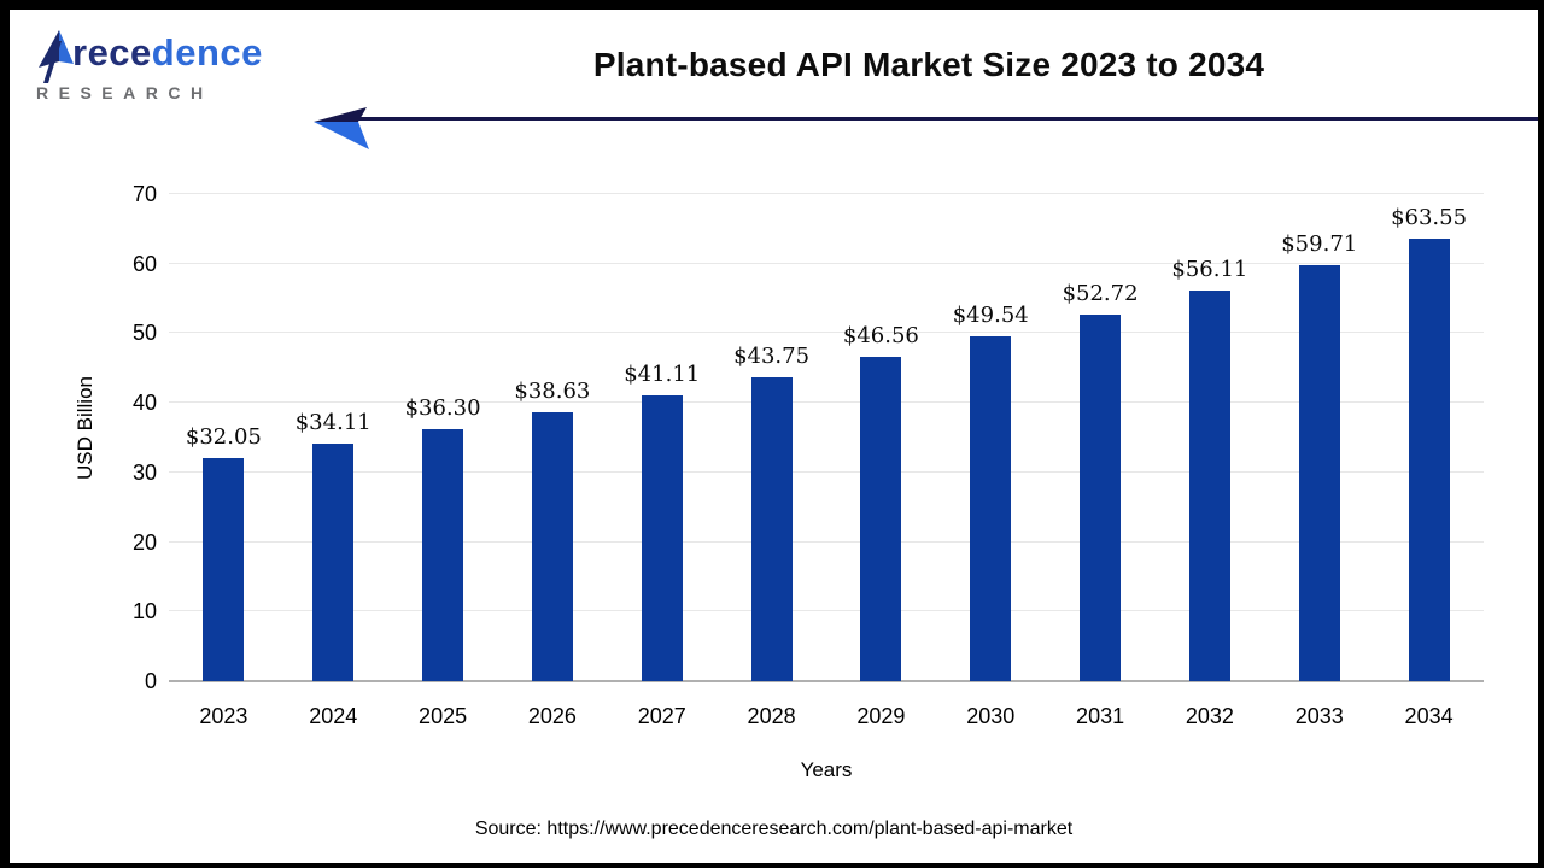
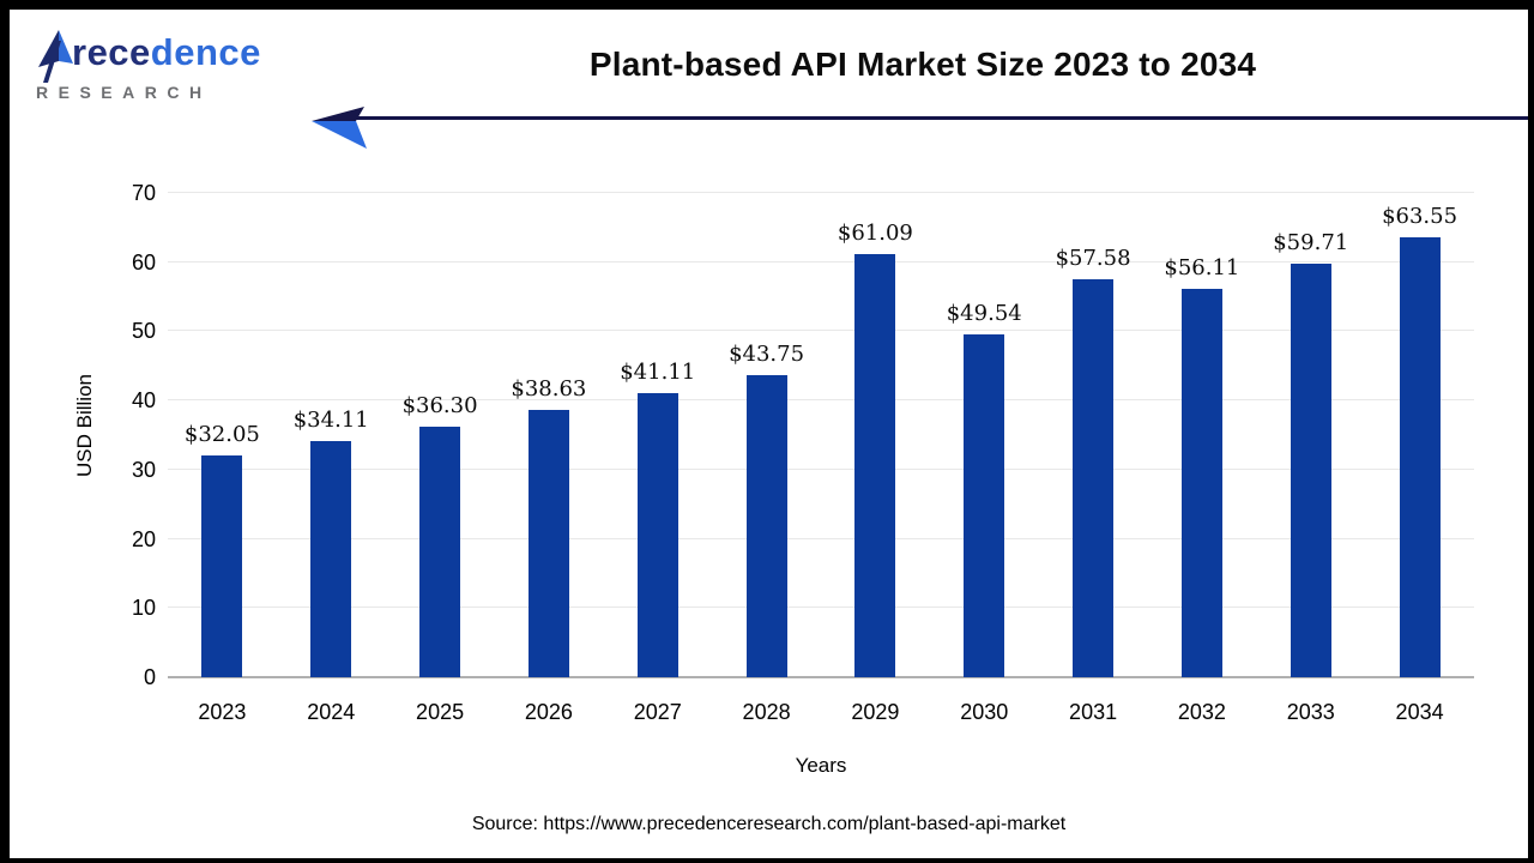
2029: $46.56 -> $61.09
2031: $52.72 -> $57.58
